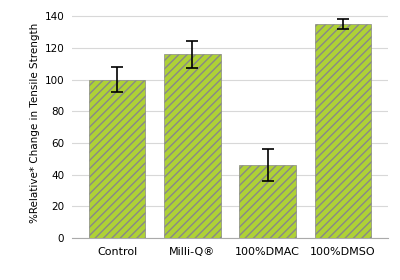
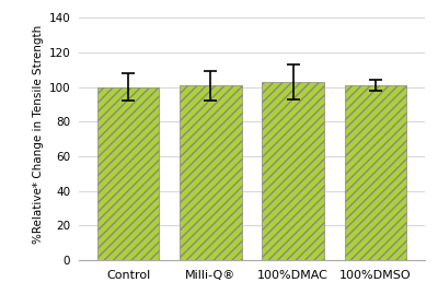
Milli-Q®: 116 -> 101
100%DMAC: 46 -> 103
100%DMSO: 135 -> 101
